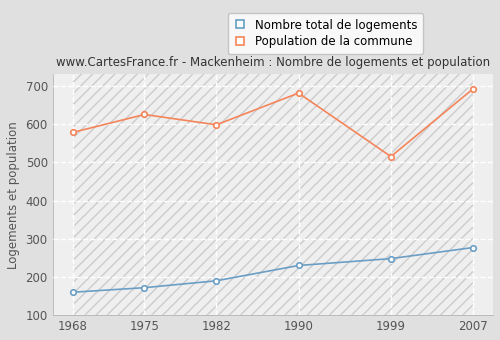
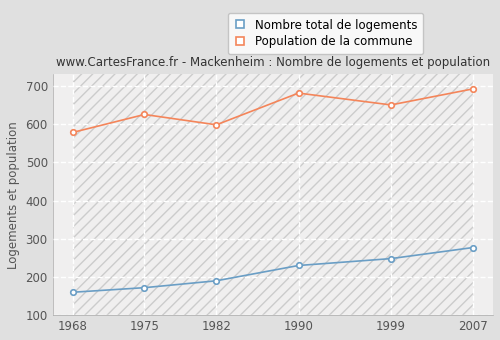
Population de la commune/1999: 515 -> 650
